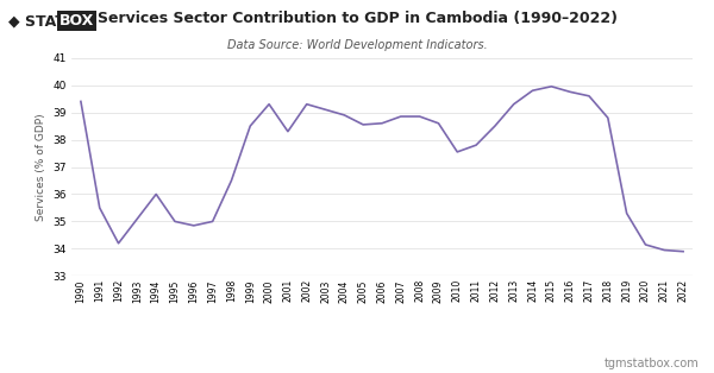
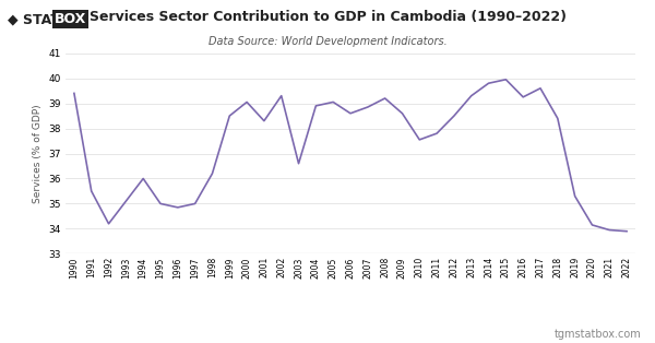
1998: 36.50 -> 36.20
2000: 39.30 -> 39.05
2003: 39.10 -> 36.60
2005: 38.55 -> 39.05
2008: 38.85 -> 39.20
2016: 39.75 -> 39.25
2018: 38.80 -> 38.40
